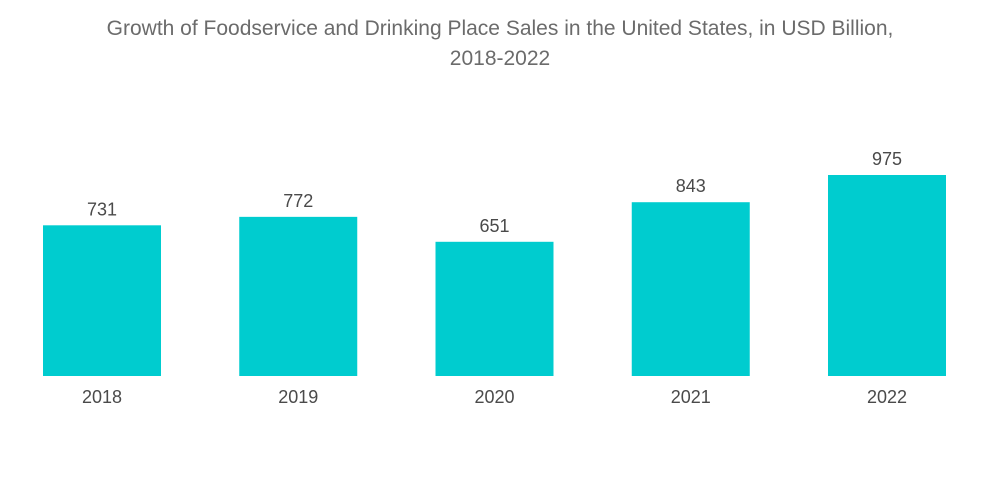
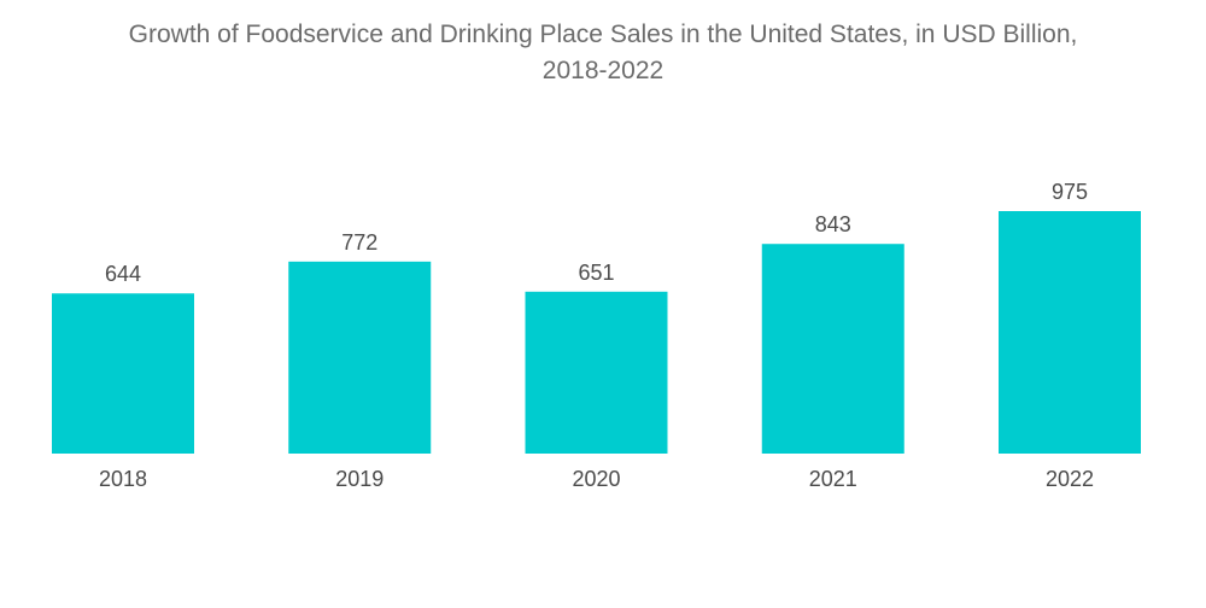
2018: 731 -> 644
